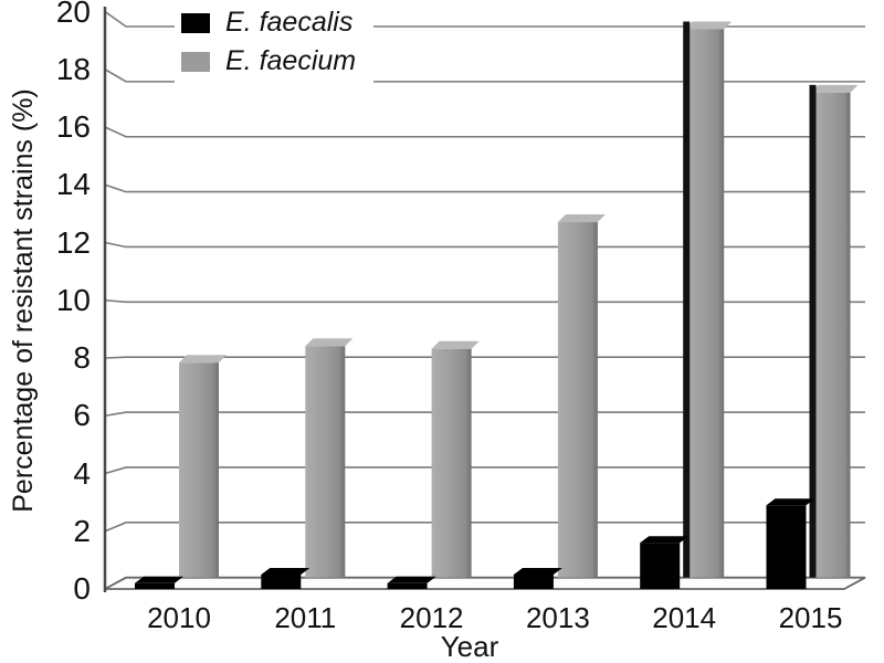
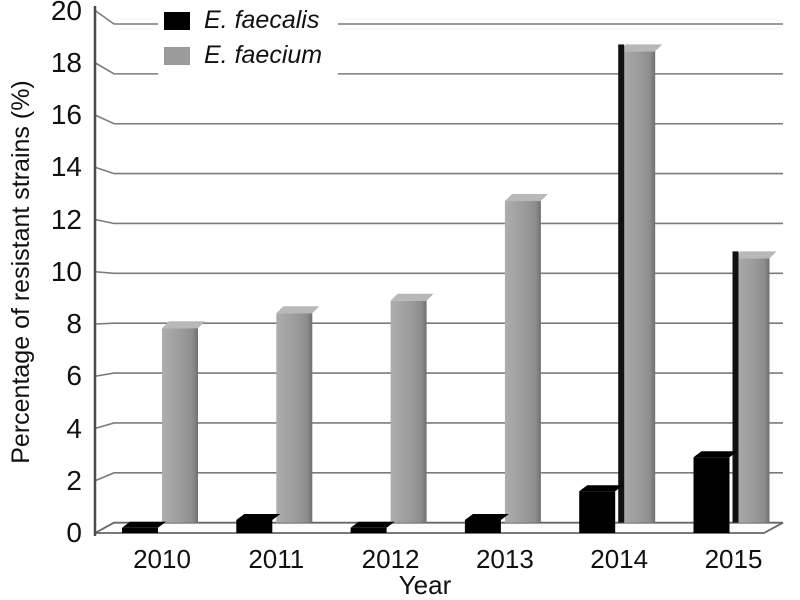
E. faecium/2012: 8.3 -> 8.9
E. faecium/2014: 19.9 -> 18.9
E. faecium/2015: 17.6 -> 10.6
